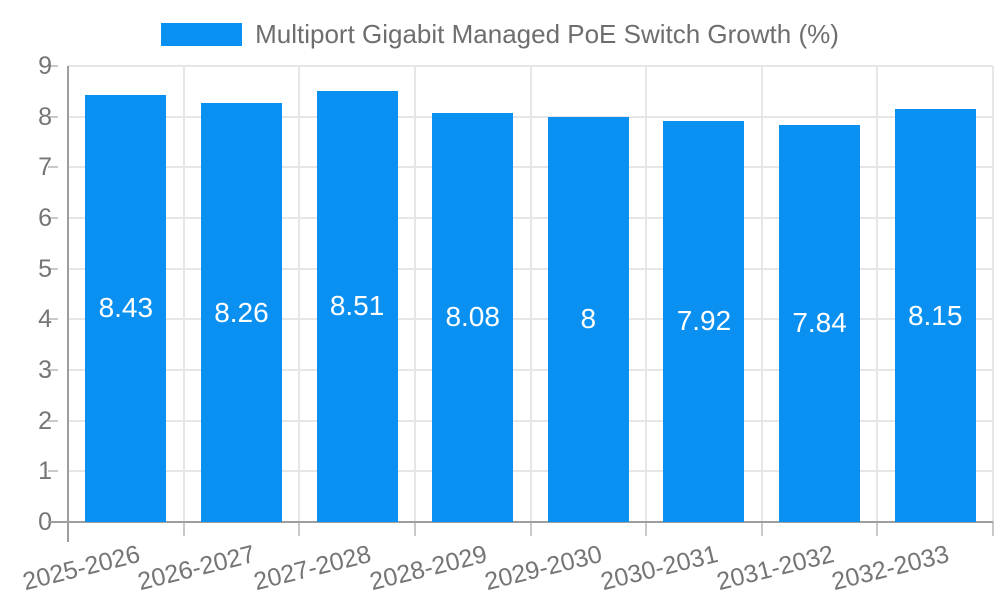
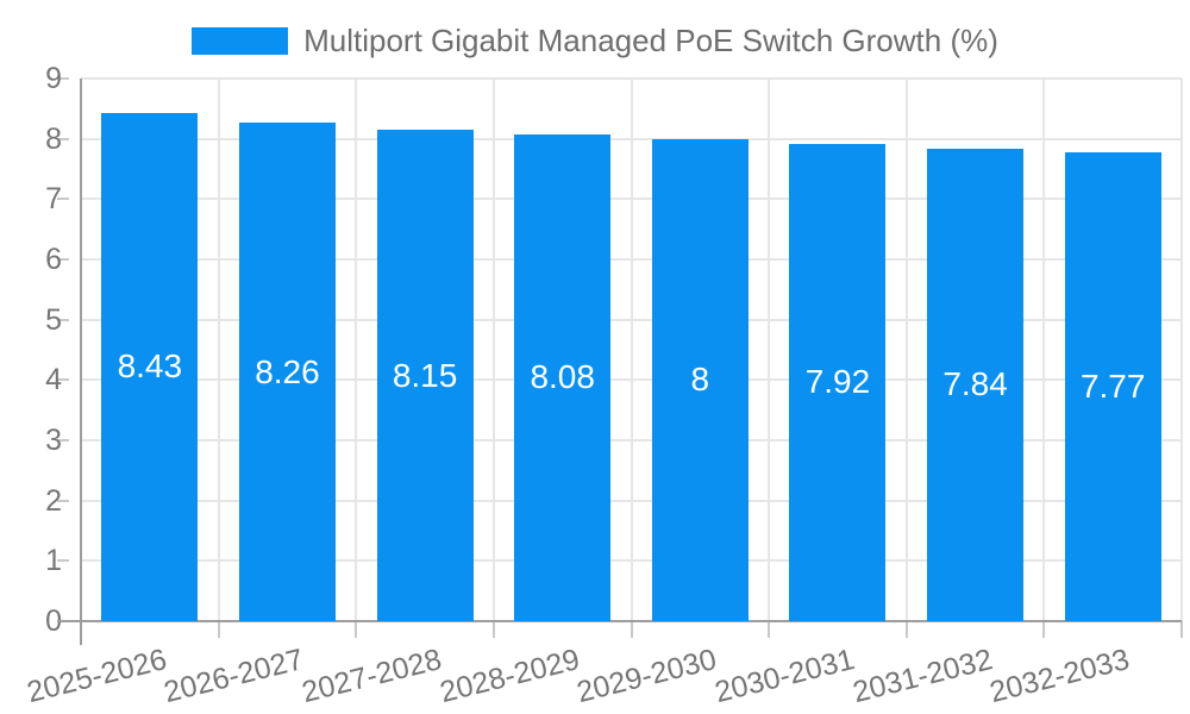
2027-2028: 8.51 -> 8.15
2032-2033: 8.15 -> 7.77
